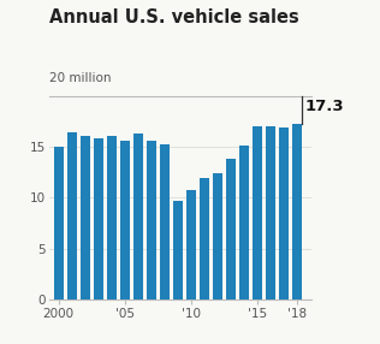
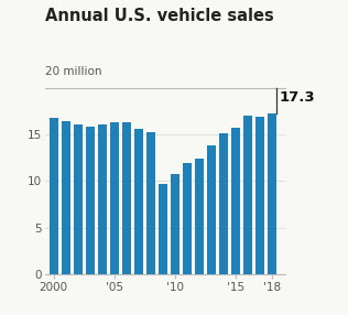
2000: 15.0 -> 16.8
'05: 15.6 -> 16.3
'15: 17.0 -> 15.7
